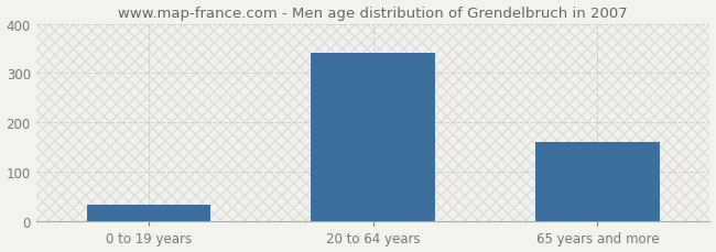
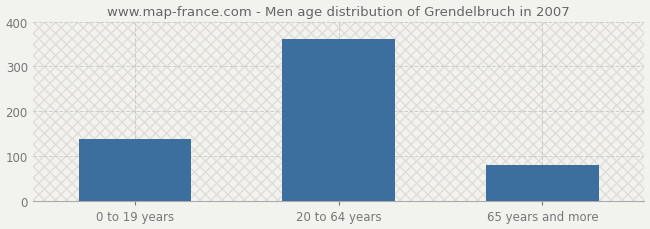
0 to 19 years: 35 -> 139
20 to 64 years: 340 -> 362
65 years and more: 160 -> 80
